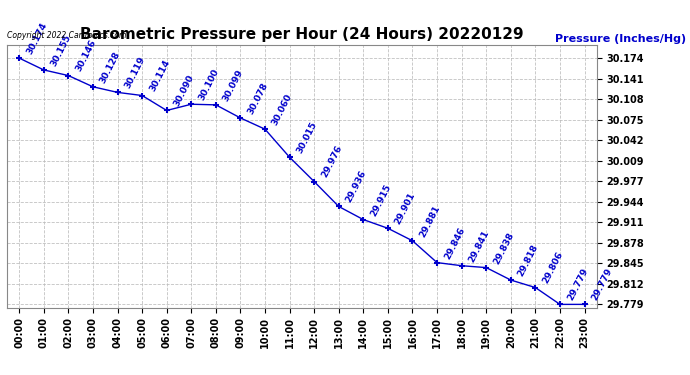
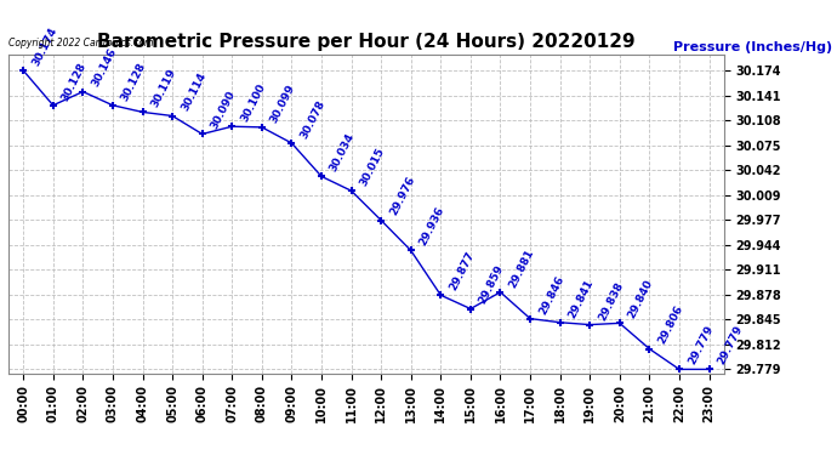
01:00: 30.155 -> 30.128
10:00: 30.060 -> 30.034
14:00: 29.915 -> 29.877
15:00: 29.901 -> 29.859
20:00: 29.818 -> 29.840
